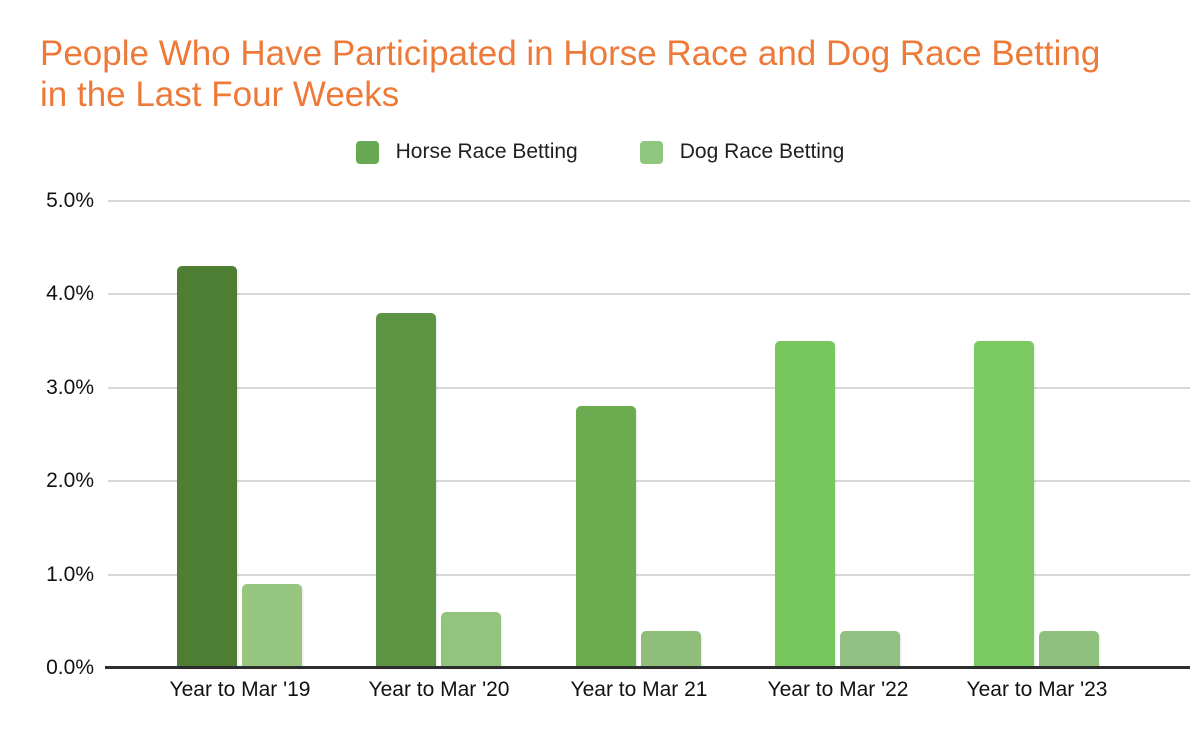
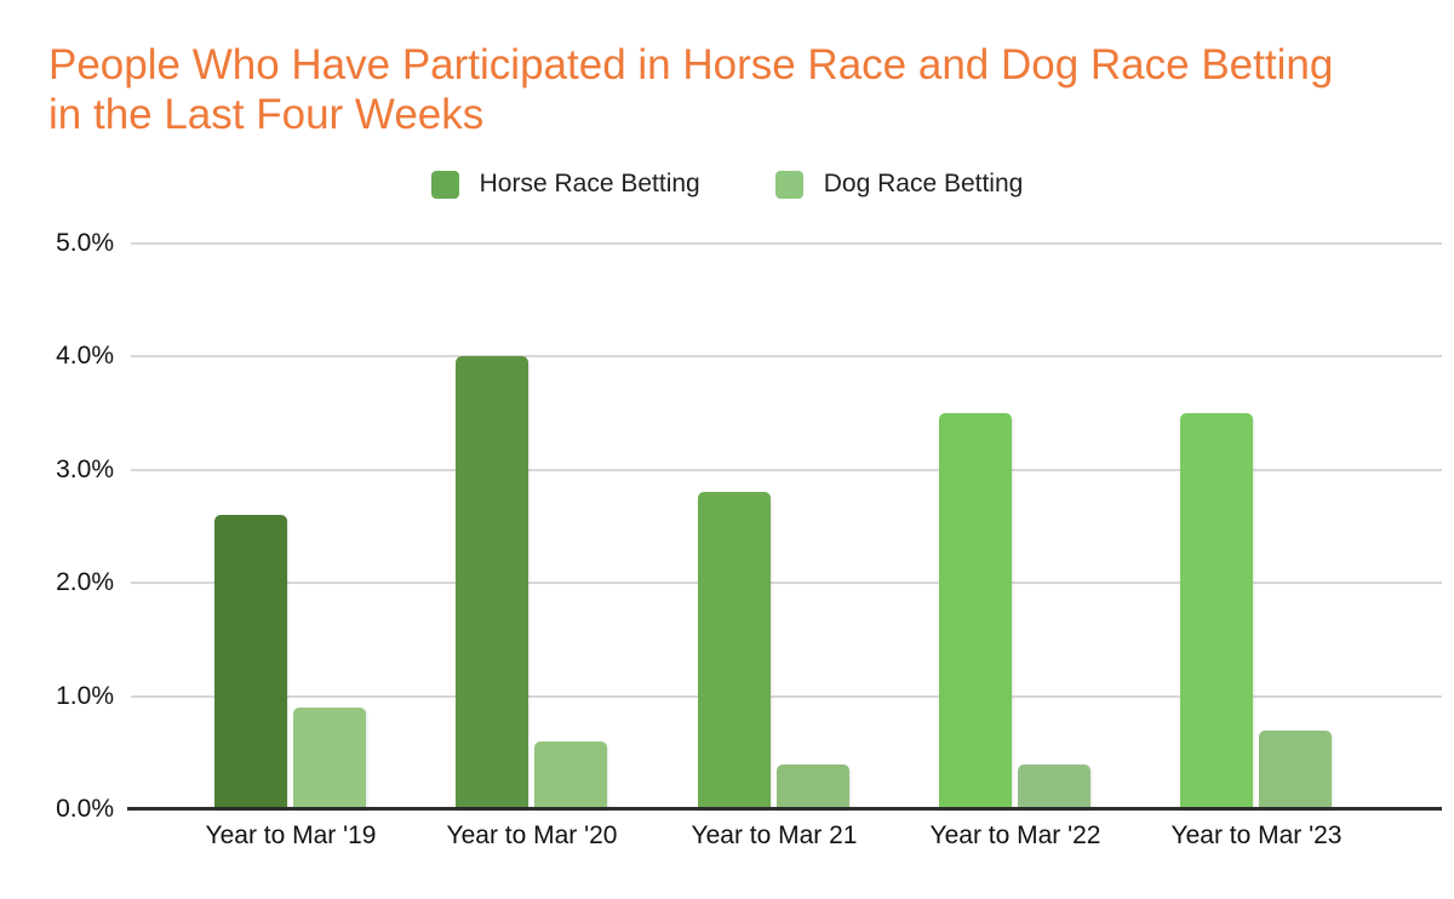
Horse Race Betting/Year to Mar '19: 4.3% -> 2.6%
Horse Race Betting/Year to Mar '20: 3.8% -> 4.0%
Dog Race Betting/Year to Mar '23: 0.4% -> 0.7%
